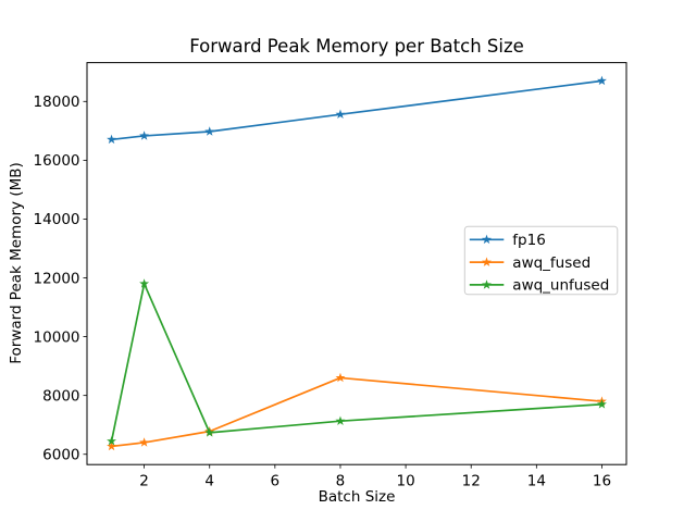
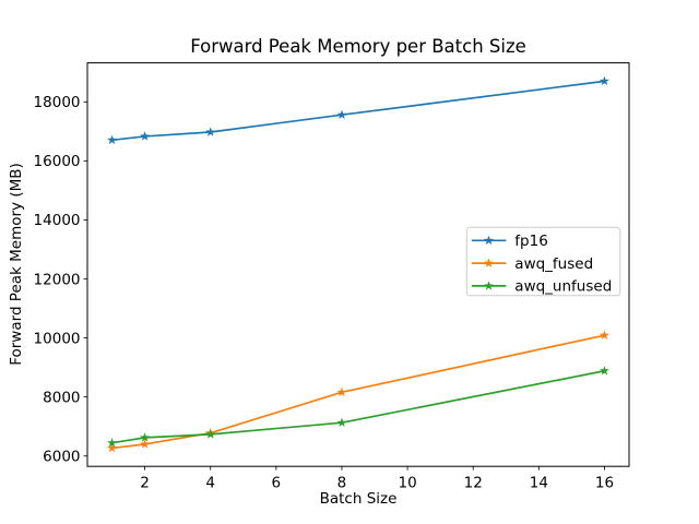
awq_unfused/2: 11800 -> 6600
awq_fused/8: 8600 -> 8200
awq_fused/16: 7800 -> 10100
awq_unfused/16: 7700 -> 8900
